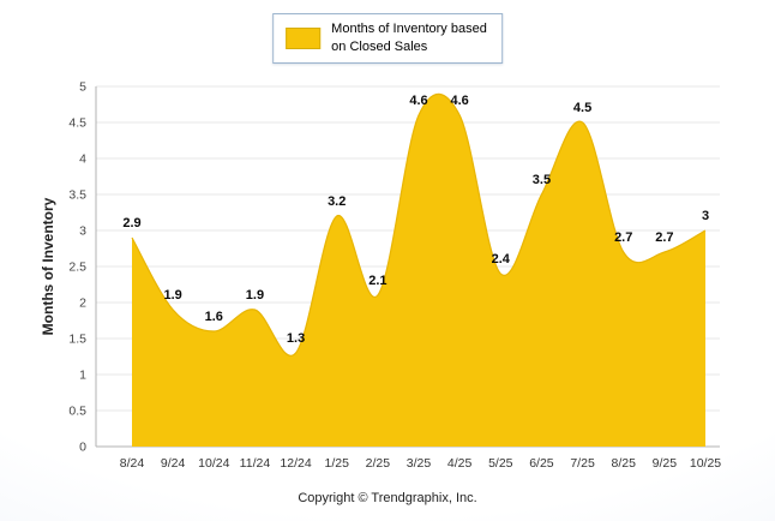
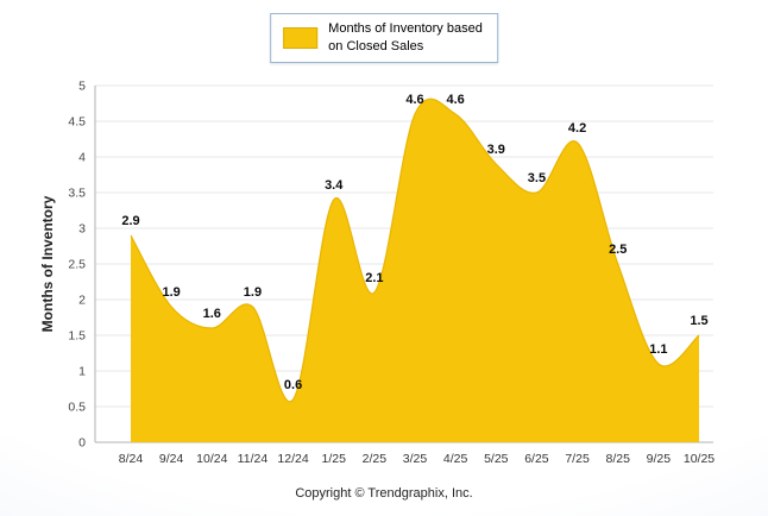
12/24: 1.3 -> 0.6
1/25: 3.2 -> 3.4
5/25: 2.4 -> 3.9
7/25: 4.5 -> 4.2
8/25: 2.7 -> 2.5
9/25: 2.7 -> 1.1
10/25: 3 -> 1.5
